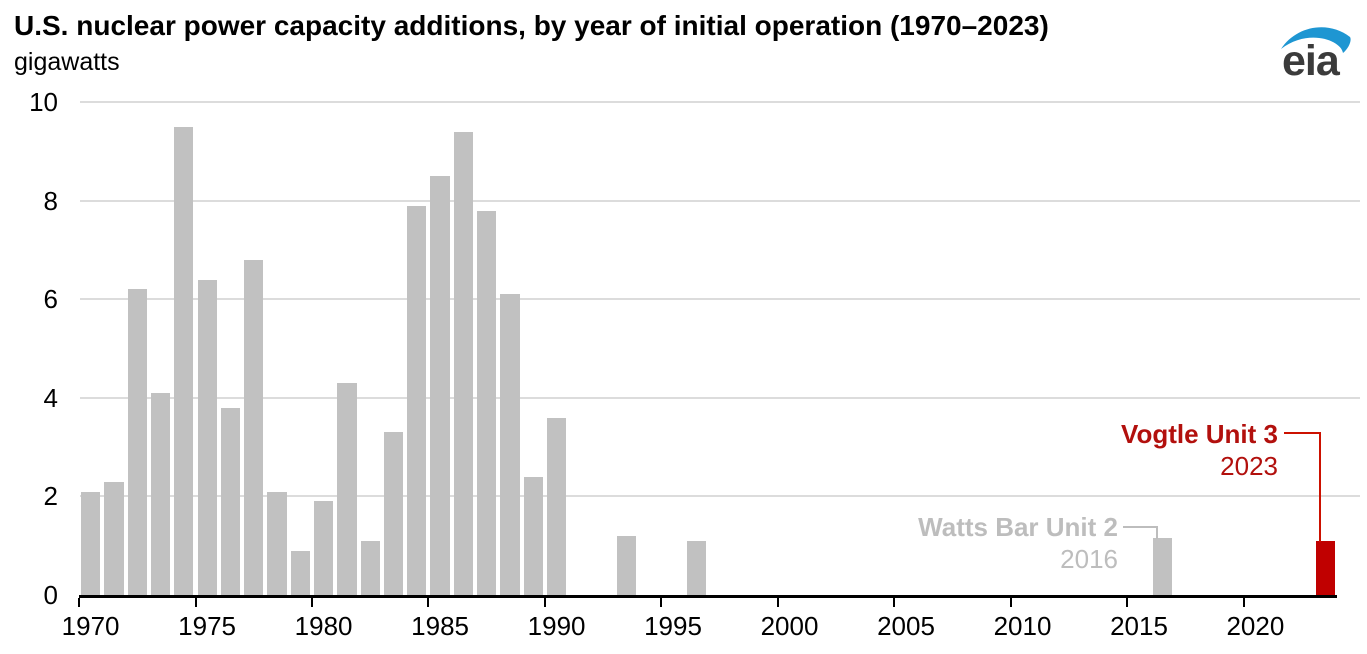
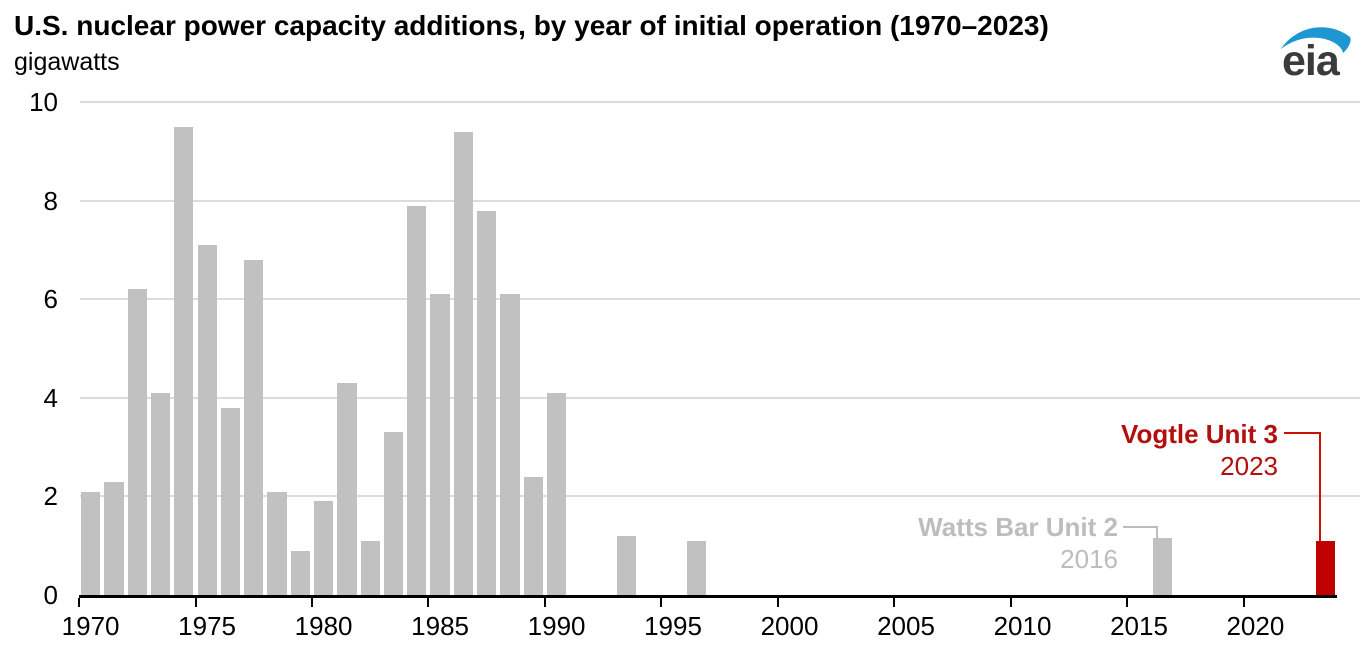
1975: 6.4 -> 7.1
1985: 8.5 -> 6.1
1990: 3.6 -> 4.1
